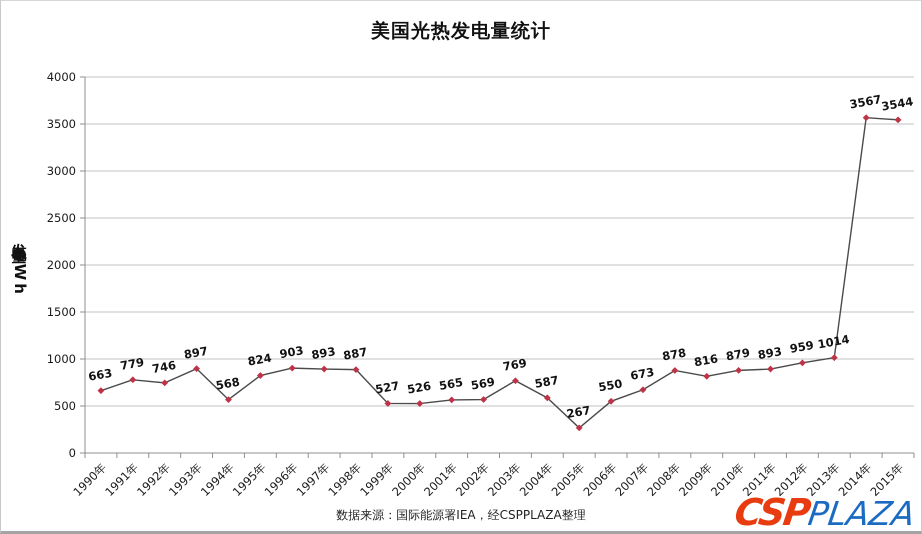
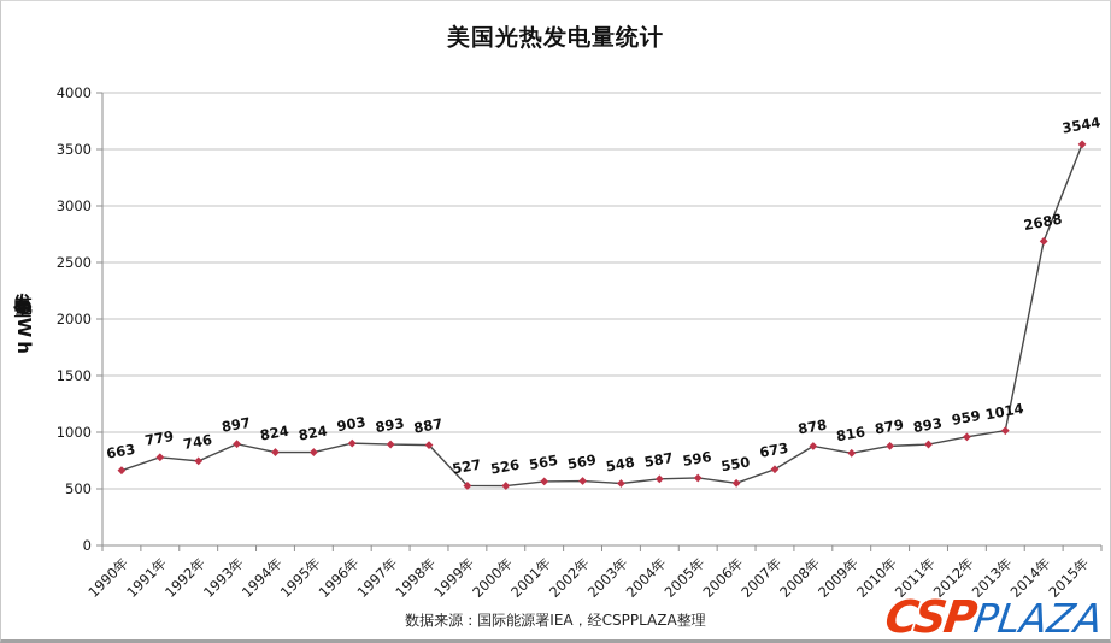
1994年: 568 -> 824
2003年: 769 -> 548
2005年: 267 -> 596
2014年: 3567 -> 2688
